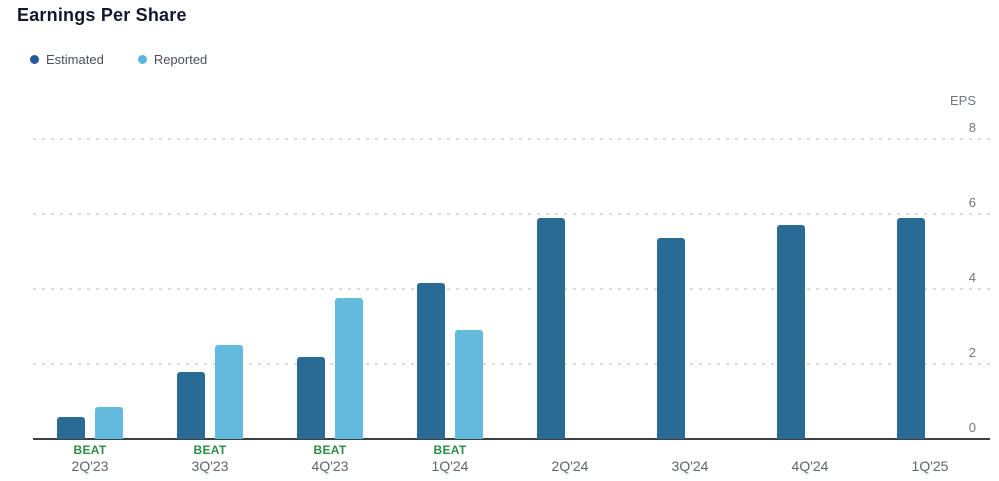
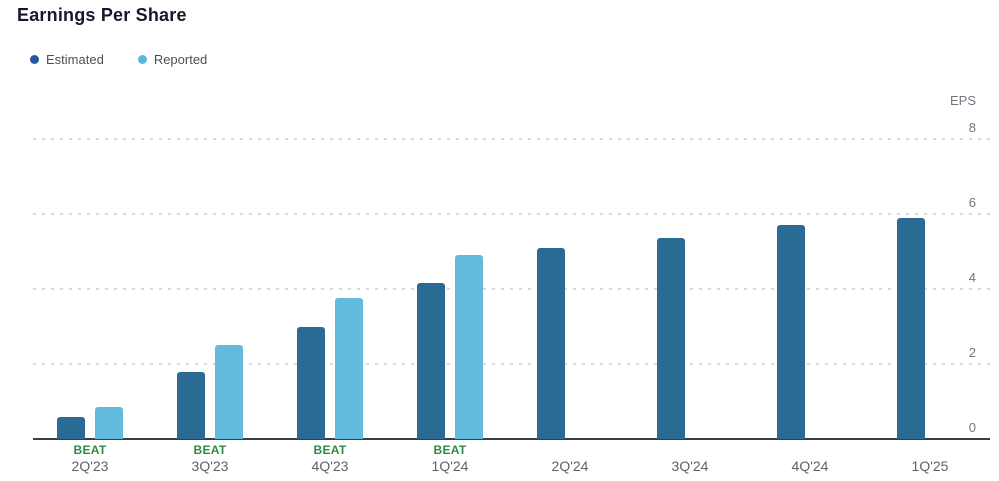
Estimated/4Q'23: 2.2 -> 3.0
Reported/1Q'24: 2.9 -> 4.9
Estimated/2Q'24: 5.9 -> 5.1
